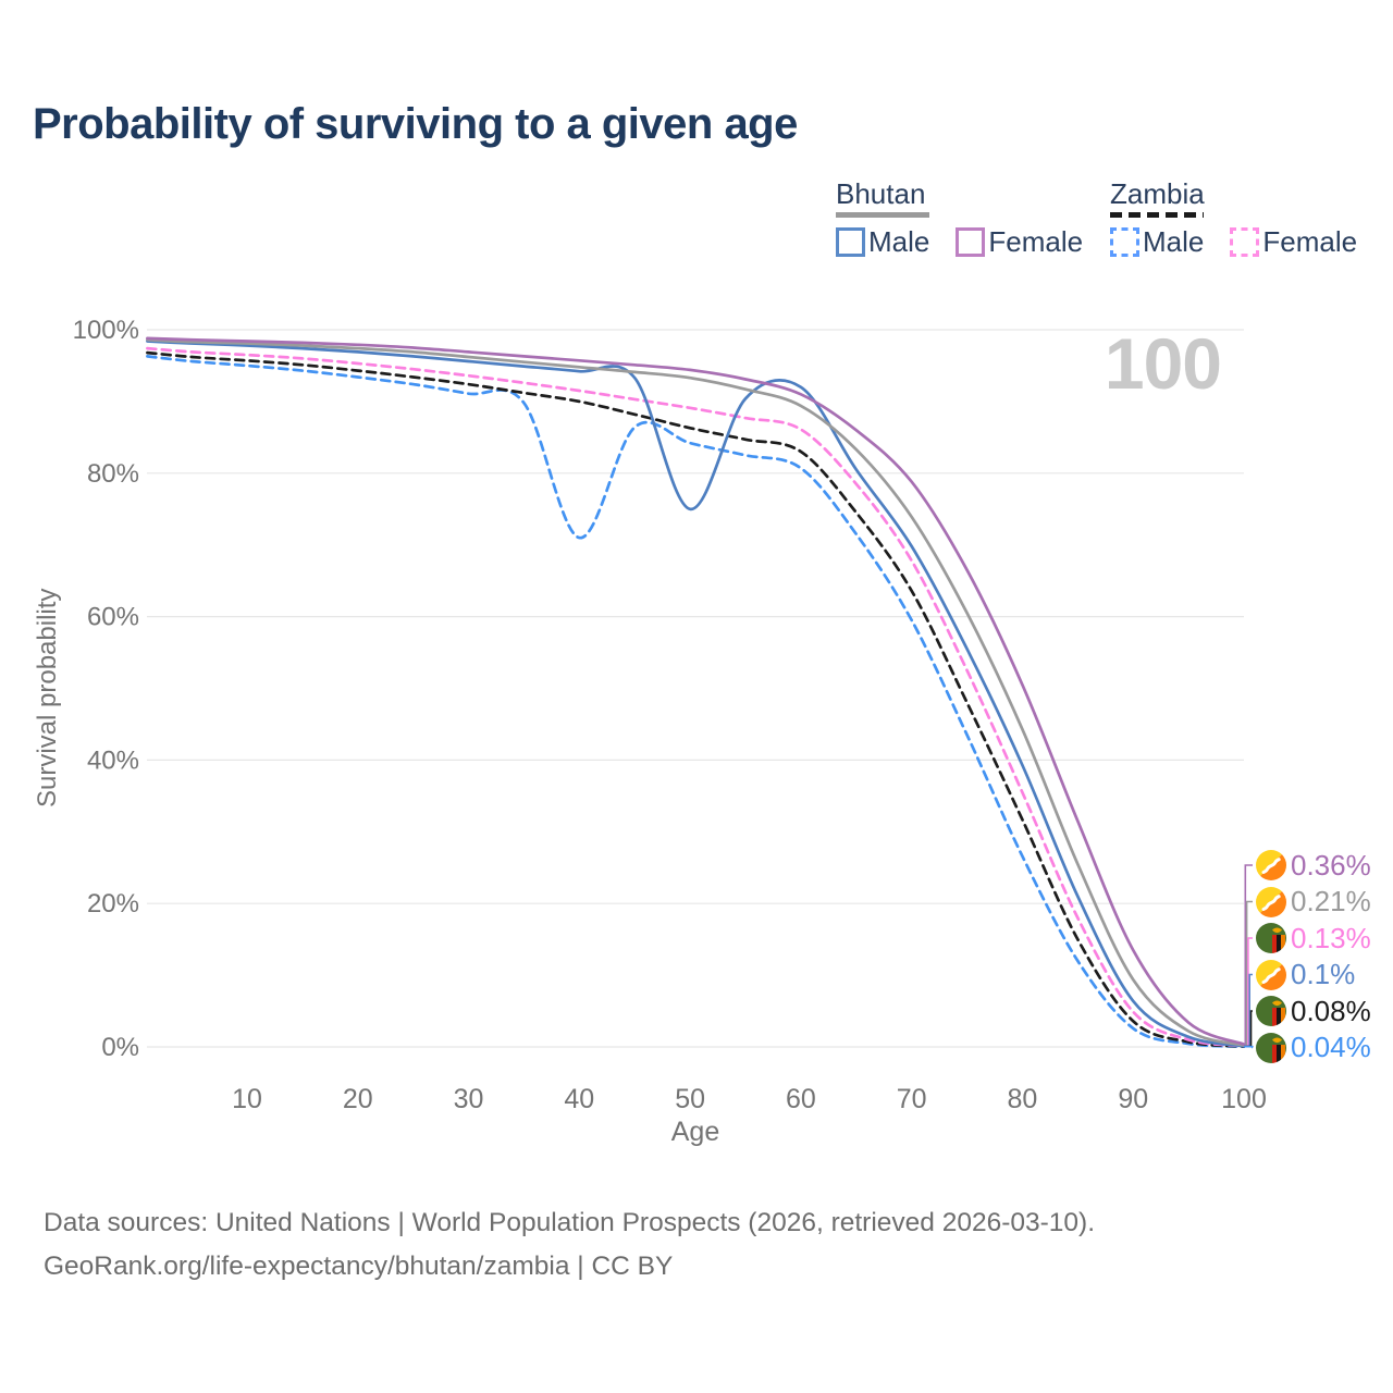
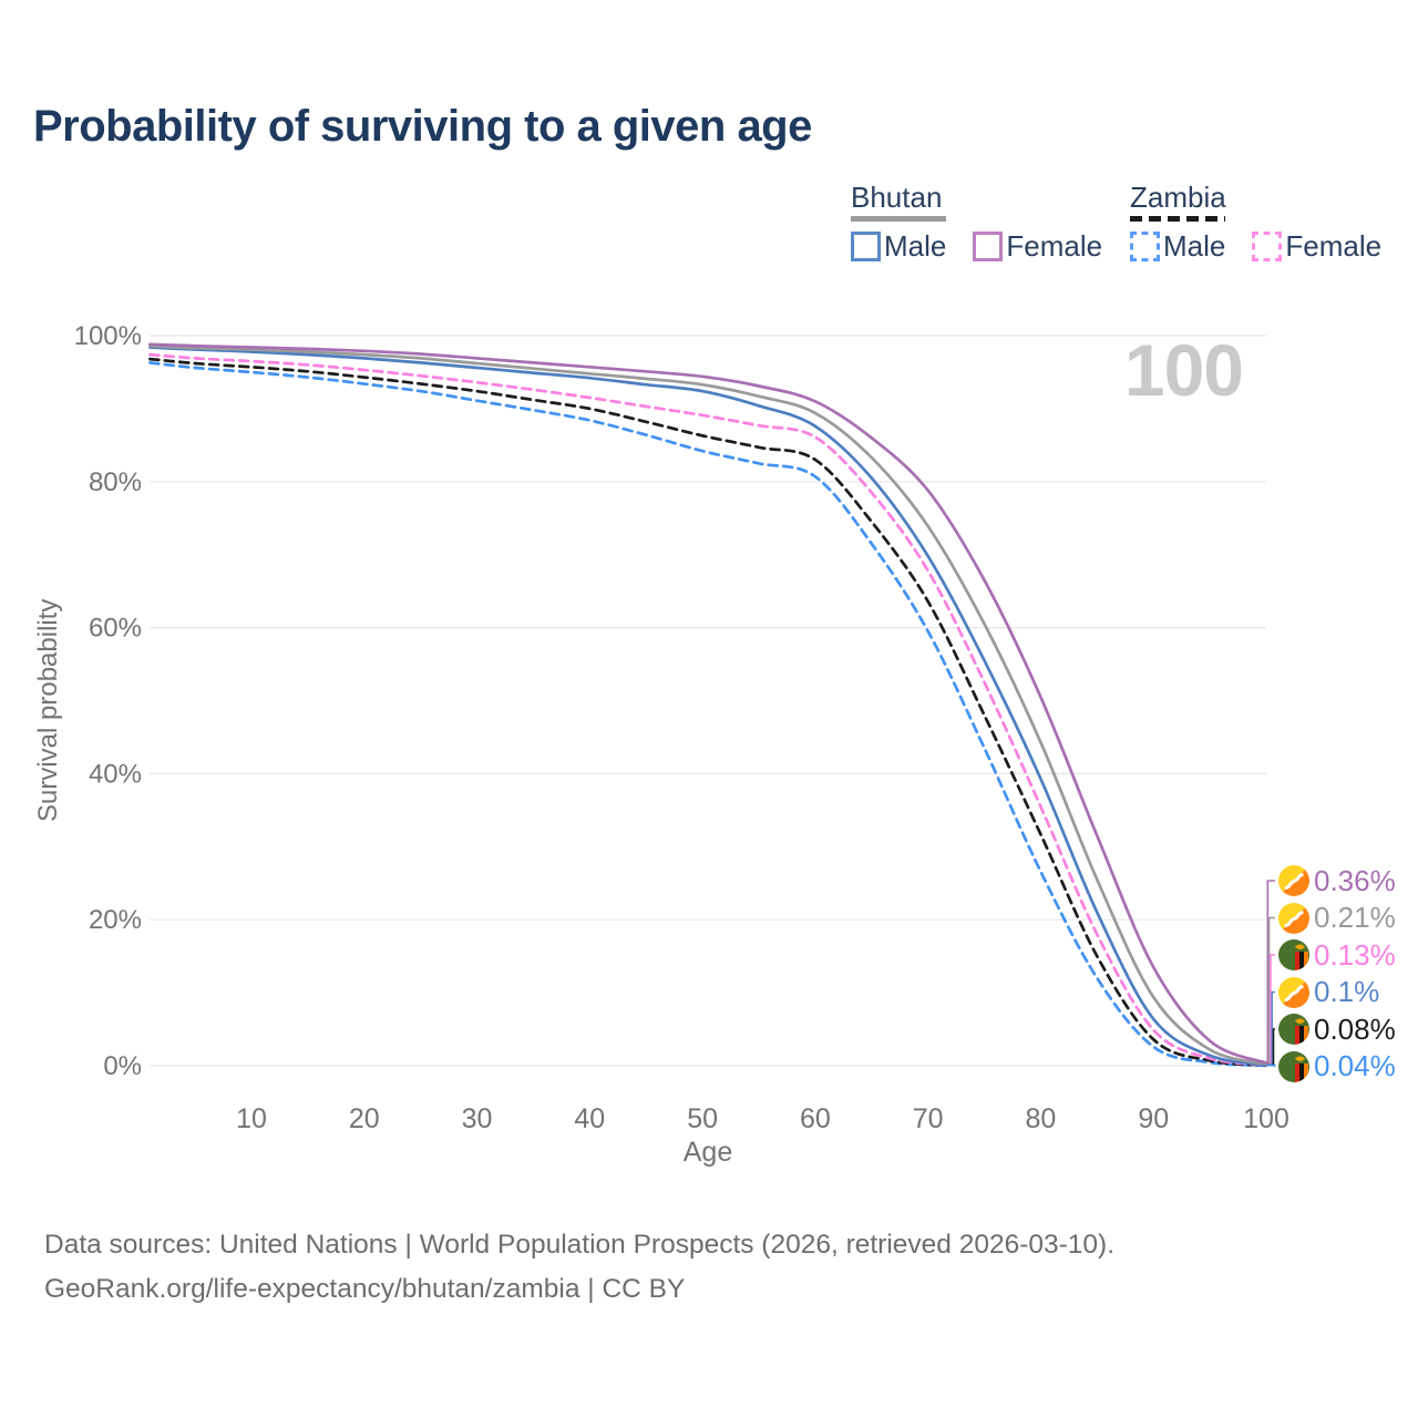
Zambia Male/40: 71% -> 88%
Bhutan Male/50: 75% -> 92%
Bhutan Male/60: 92% -> 88%
